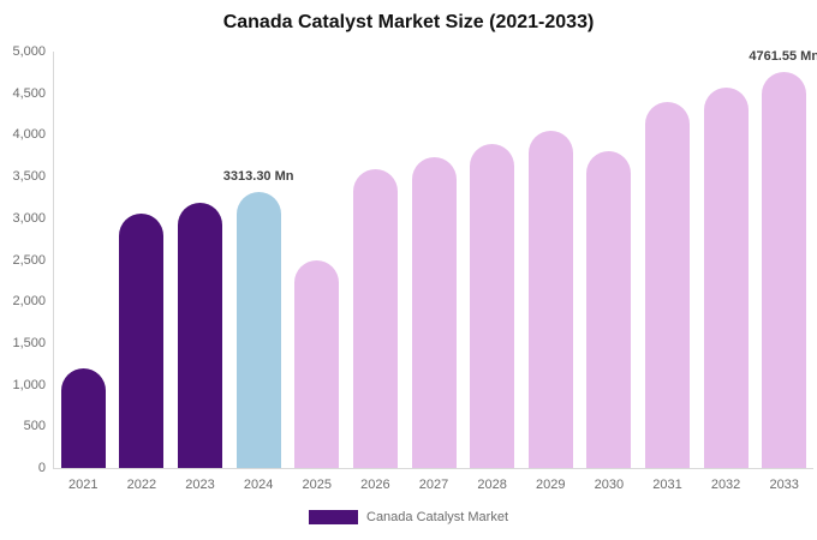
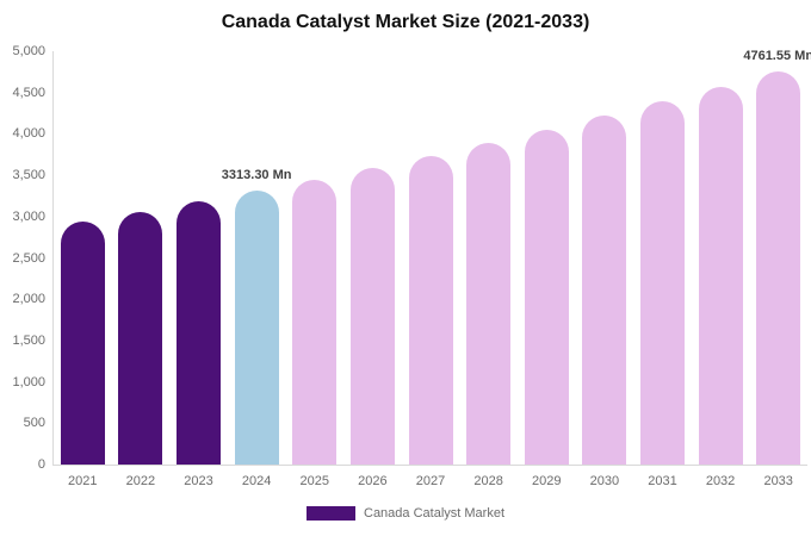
2021: 1200 -> 2900
2025: 2500 -> 3400
2030: 3800 -> 4200
